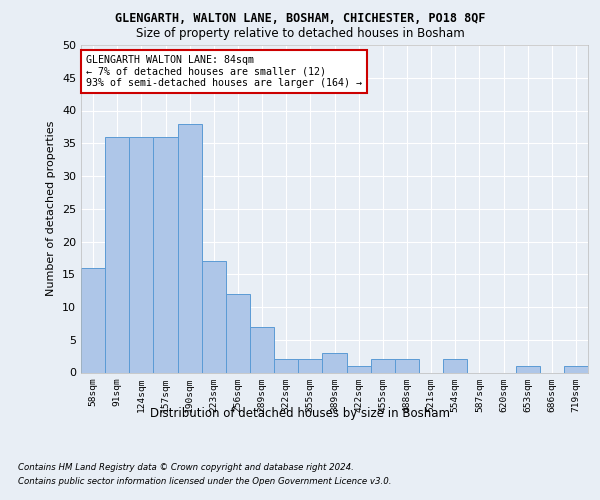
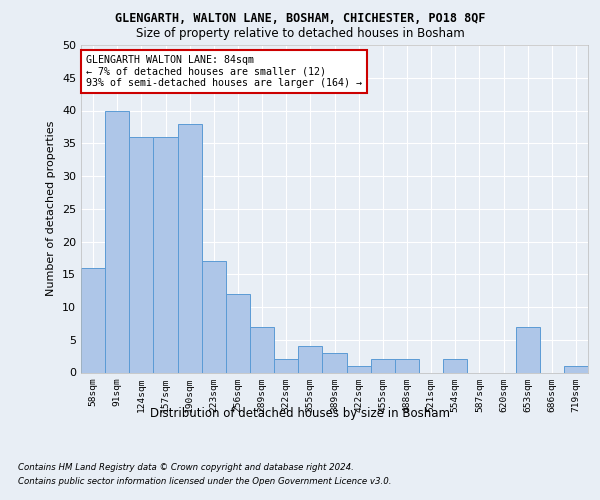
91sqm: 36 -> 40
355sqm: 2 -> 4
653sqm: 1 -> 7
